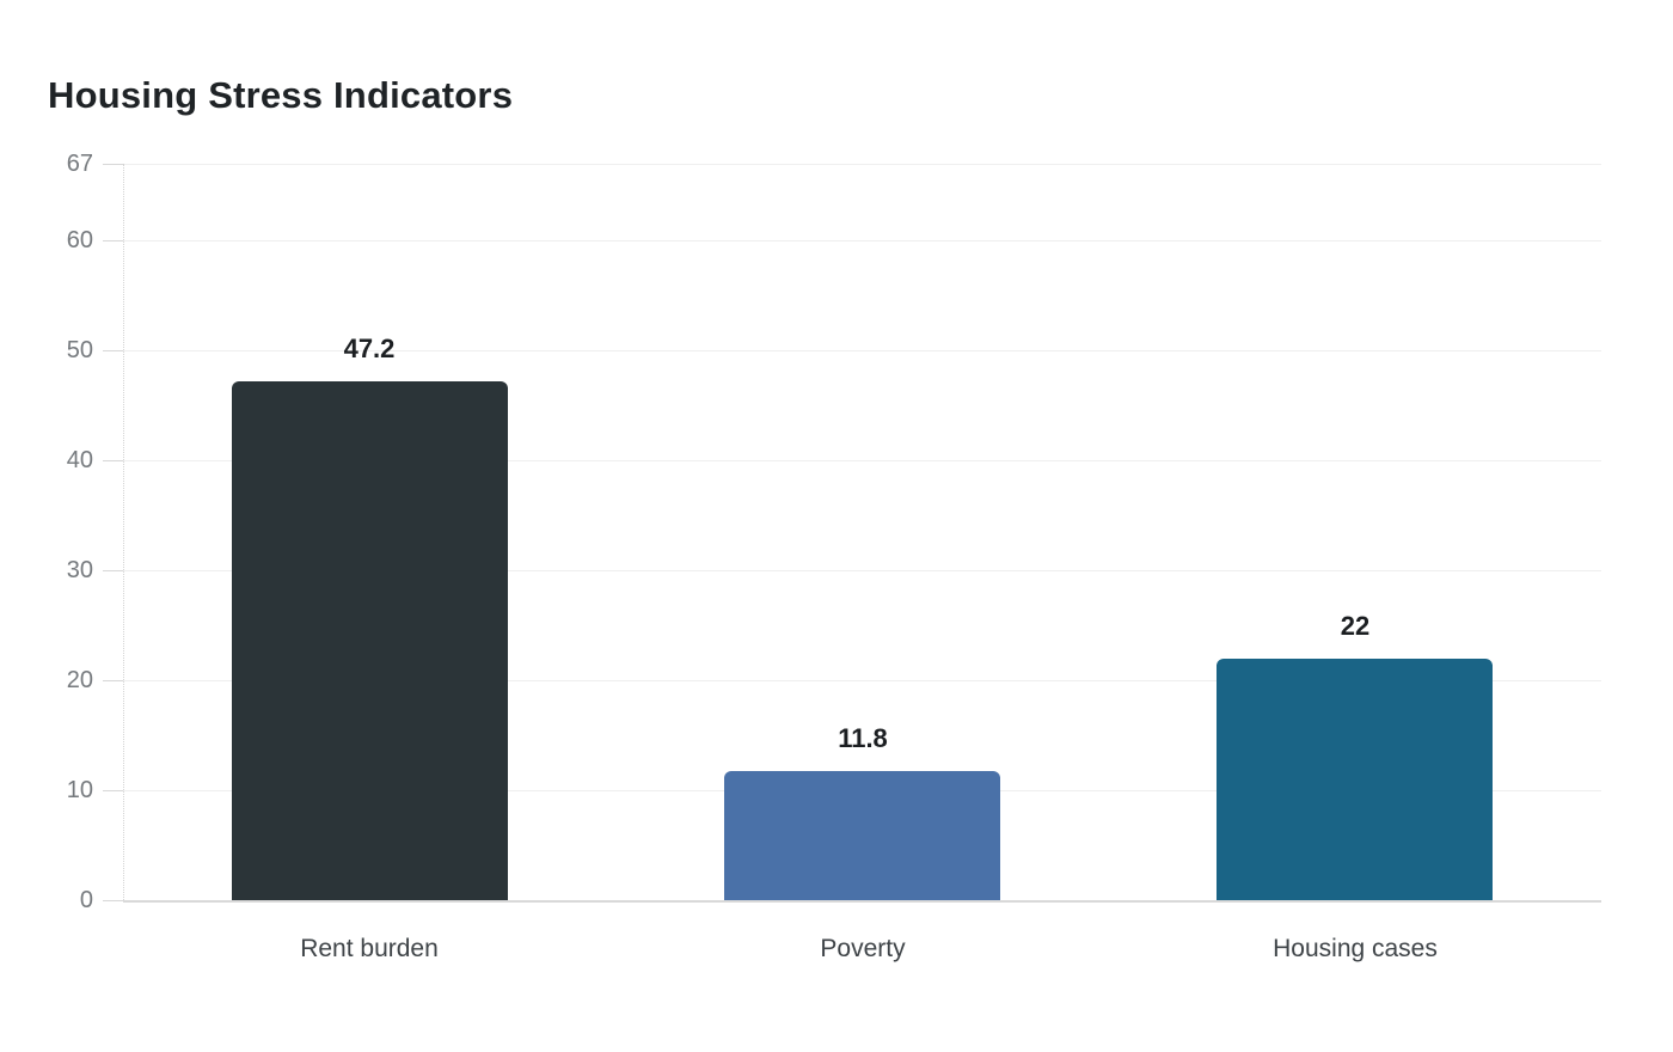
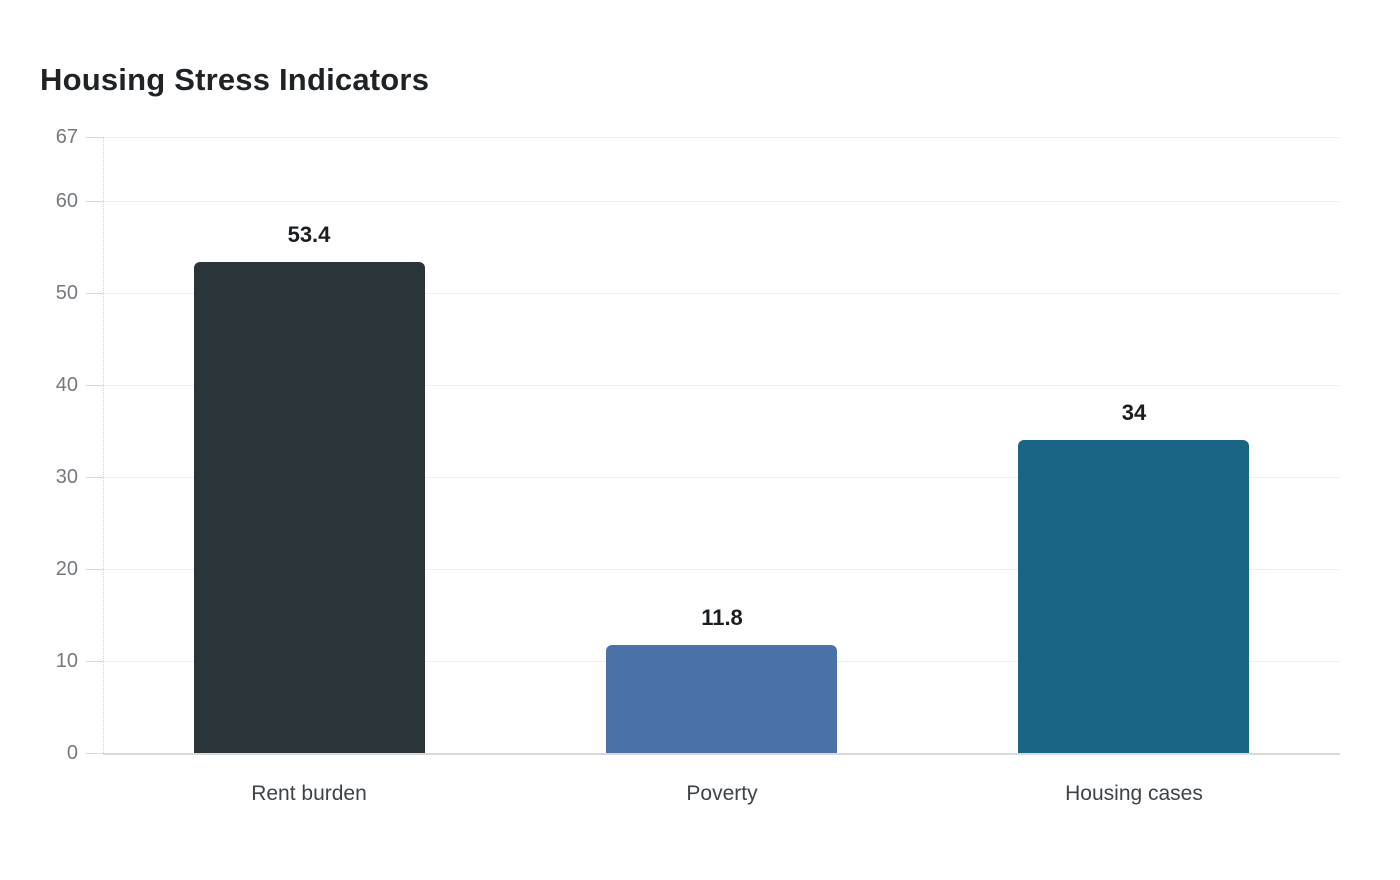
Rent burden: 47.2 -> 53.4
Housing cases: 22 -> 34
